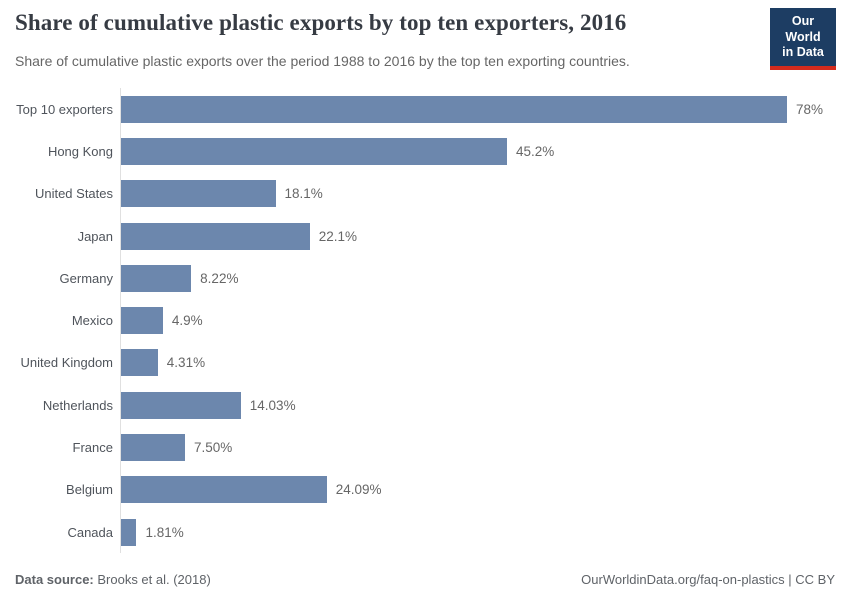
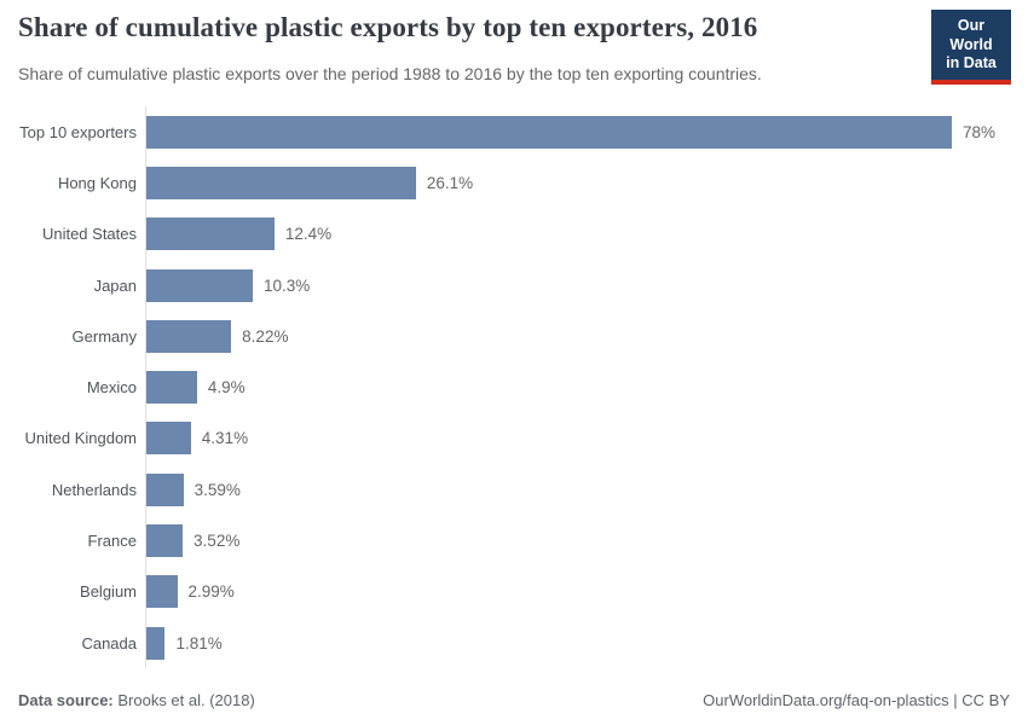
Hong Kong: 45.2% -> 26.1%
United States: 18.1% -> 12.4%
Japan: 22.1% -> 10.3%
Netherlands: 14.03% -> 3.59%
France: 7.50% -> 3.52%
Belgium: 24.09% -> 2.99%
